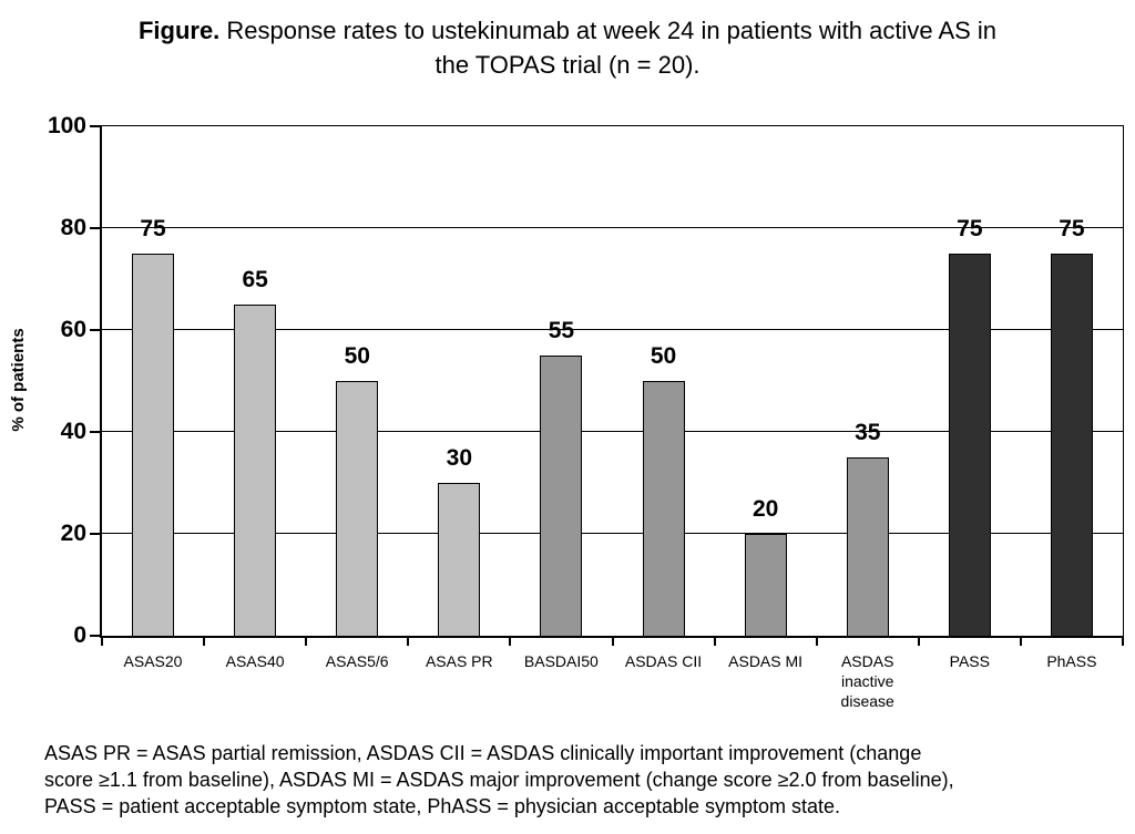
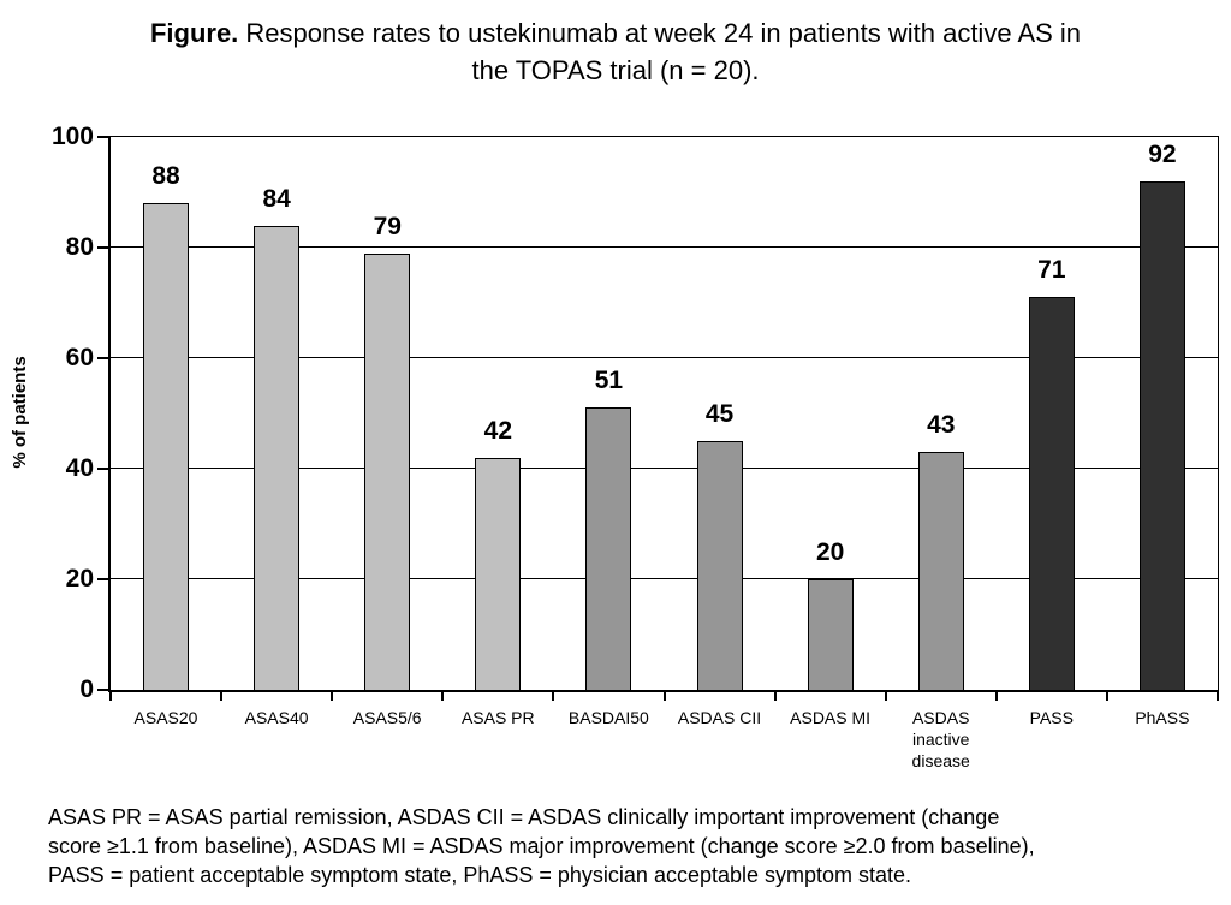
ASAS20: 75 -> 88
ASAS40: 65 -> 84
ASAS5/6: 50 -> 79
ASAS PR: 30 -> 42
BASDAI50: 55 -> 51
ASDAS CII: 50 -> 45
ASDAS inactive disease: 35 -> 43
PASS: 75 -> 71
PhASS: 75 -> 92
